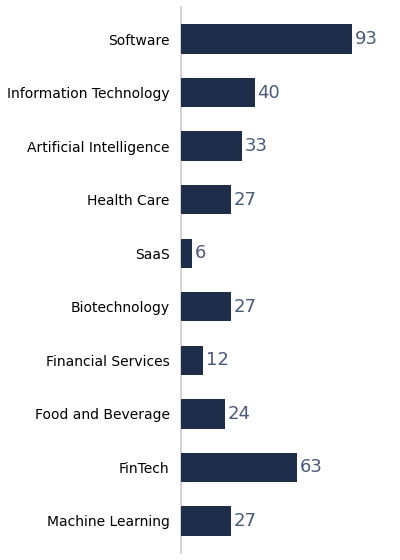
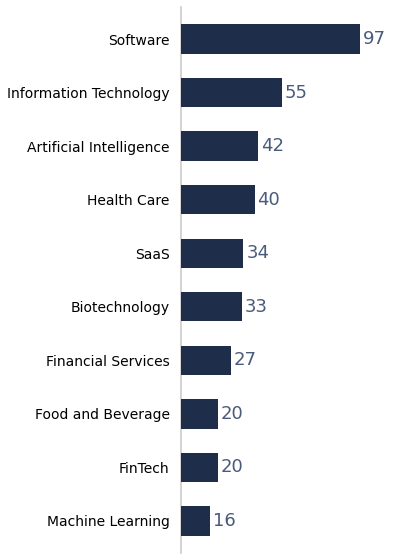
Software: 93 -> 97
Information Technology: 40 -> 55
Artificial Intelligence: 33 -> 42
Health Care: 27 -> 40
SaaS: 6 -> 34
Biotechnology: 27 -> 33
Financial Services: 12 -> 27
Food and Beverage: 24 -> 20
FinTech: 63 -> 20
Machine Learning: 27 -> 16
